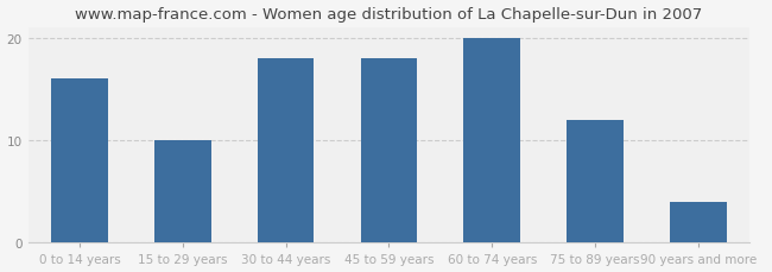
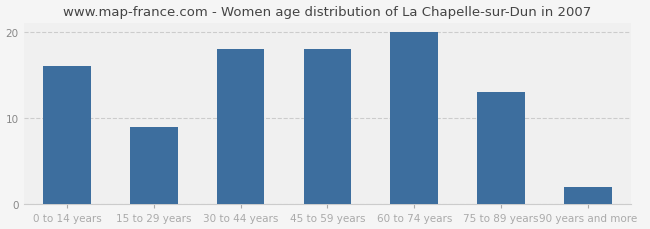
15 to 29 years: 10 -> 9
75 to 89 years: 12 -> 13
90 years and more: 4 -> 2
